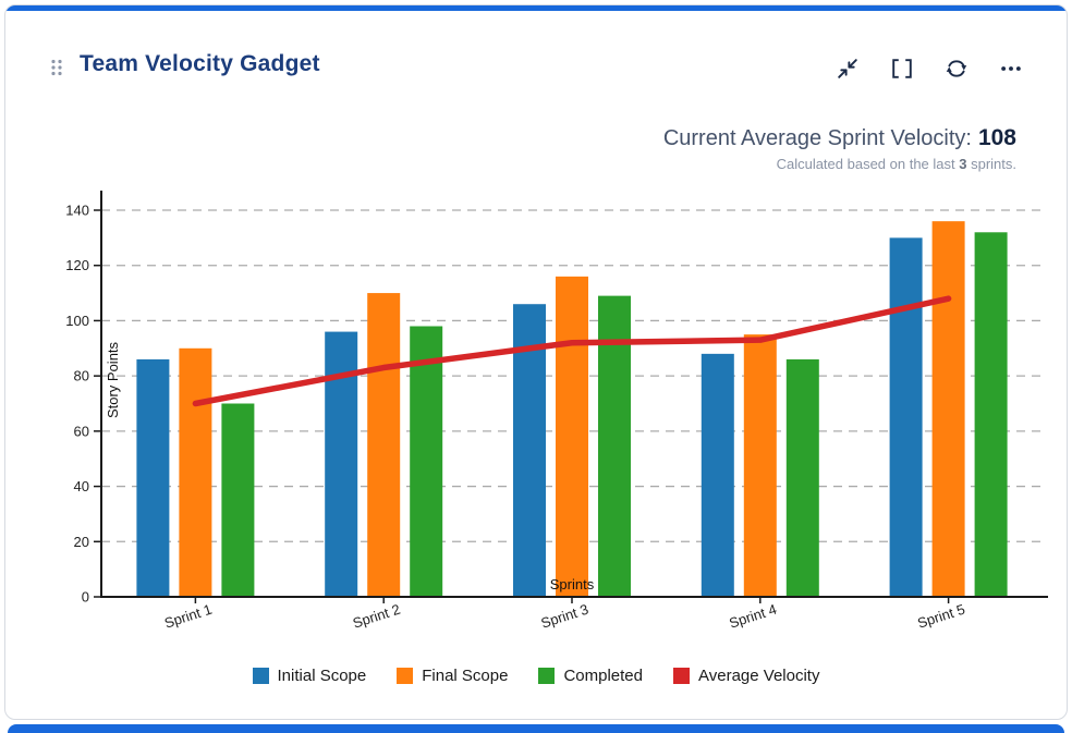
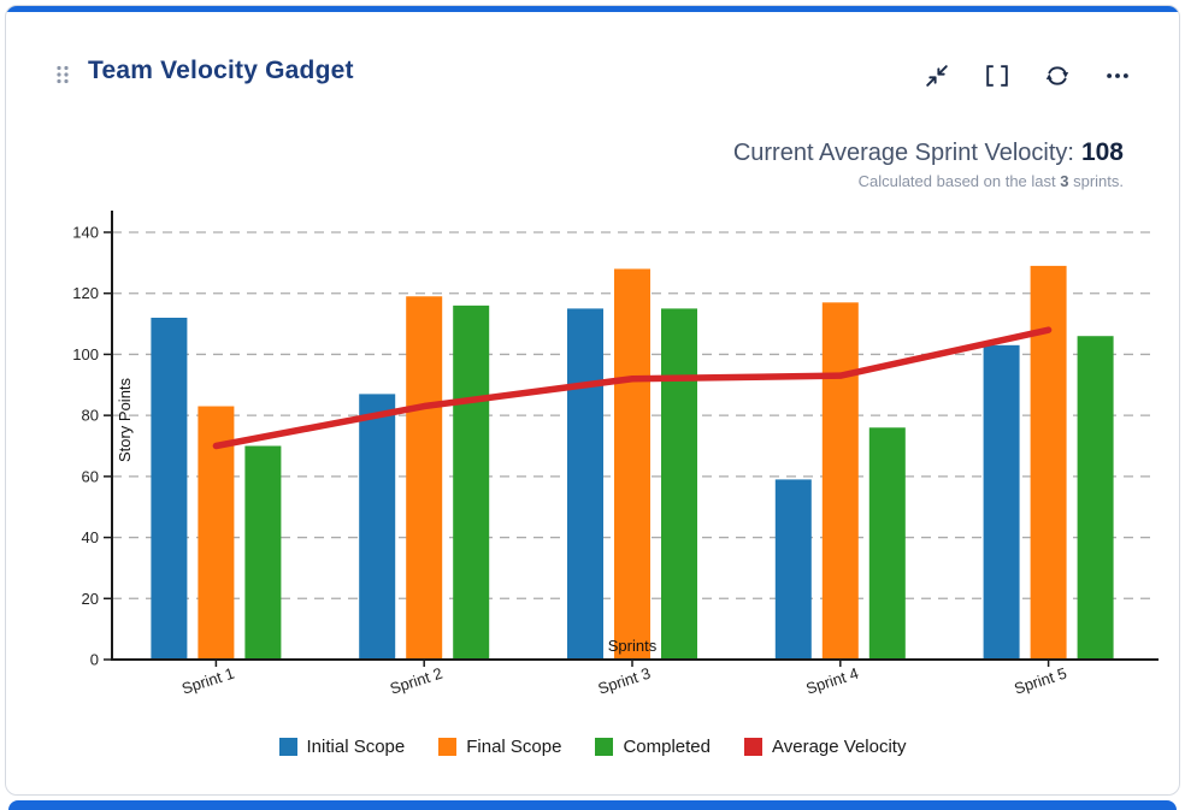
Initial Scope/Sprint 1: 86 -> 112
Final Scope/Sprint 1: 90 -> 83
Initial Scope/Sprint 2: 96 -> 87
Final Scope/Sprint 2: 110 -> 119
Completed/Sprint 2: 98 -> 116
Initial Scope/Sprint 3: 106 -> 115
Final Scope/Sprint 3: 116 -> 128
Completed/Sprint 3: 109 -> 115
Initial Scope/Sprint 4: 88 -> 59
Final Scope/Sprint 4: 95 -> 117
Completed/Sprint 4: 86 -> 76
Initial Scope/Sprint 5: 130 -> 103
Final Scope/Sprint 5: 136 -> 129
Completed/Sprint 5: 132 -> 106
